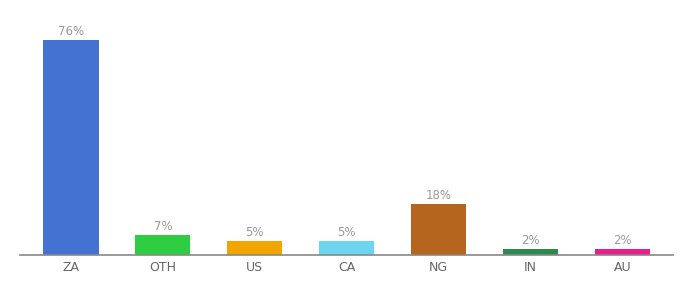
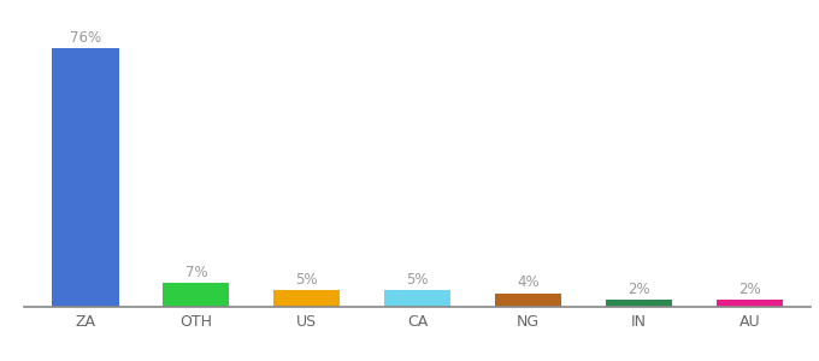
NG: 18% -> 4%
